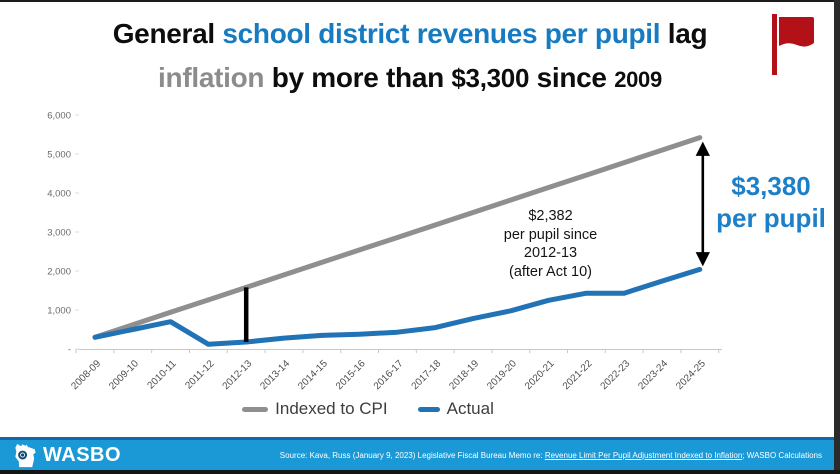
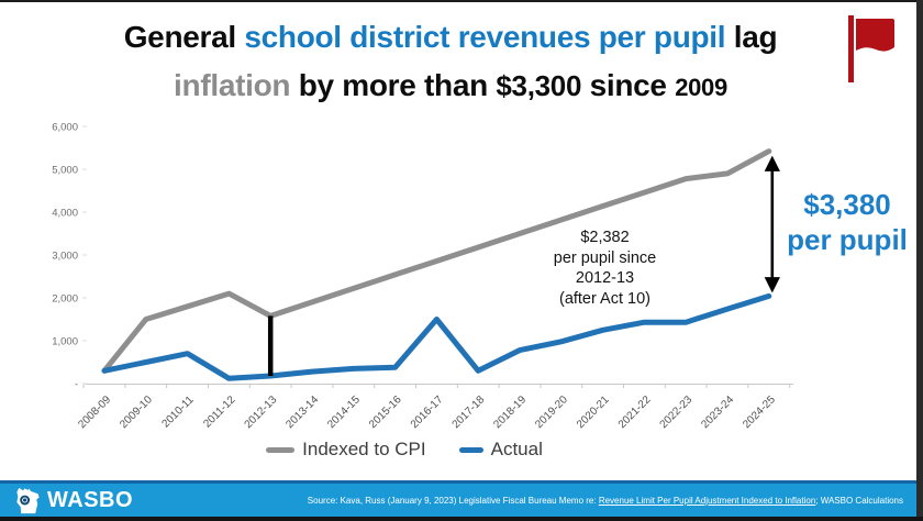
Indexed to CPI/2009-10: 600 -> 1500
Indexed to CPI/2010-11: 900 -> 1800
Indexed to CPI/2011-12: 1300 -> 2100
Actual/2016-17: 400 -> 1500
Actual/2017-18: 600 -> 300
Indexed to CPI/2023-24: 5100 -> 4900
